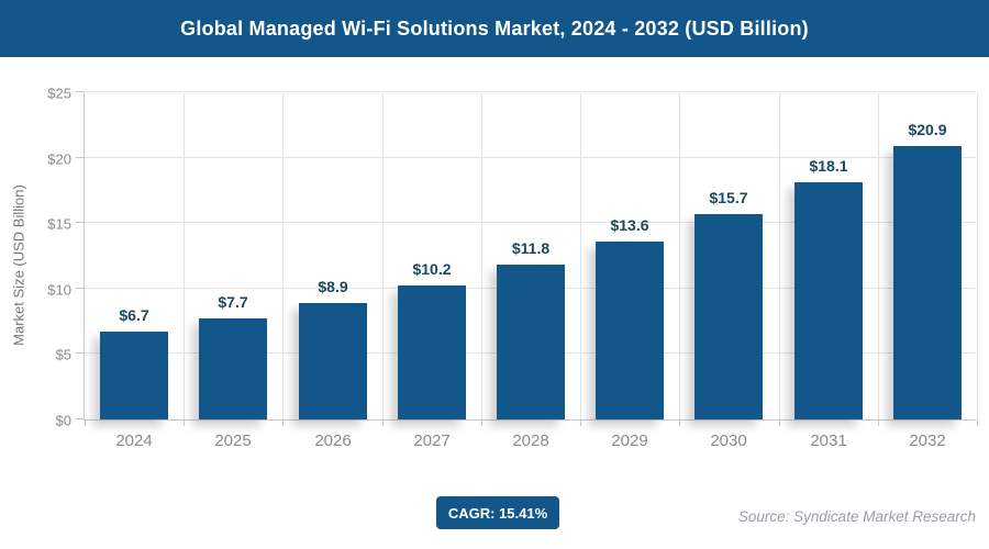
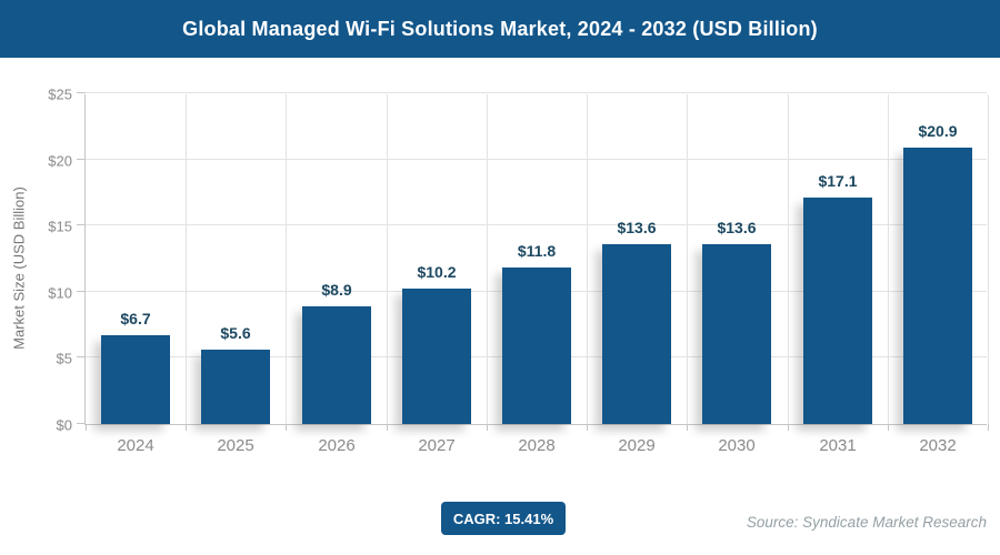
2025: $7.7 -> $5.6
2030: $15.7 -> $13.6
2031: $18.1 -> $17.1
